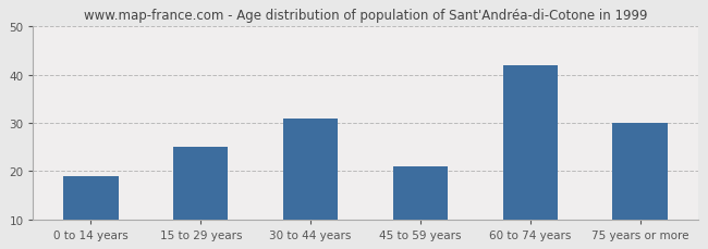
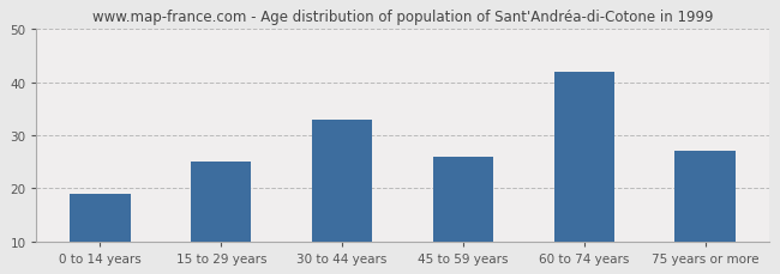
30 to 44 years: 31 -> 33
45 to 59 years: 21 -> 26
75 years or more: 30 -> 27
